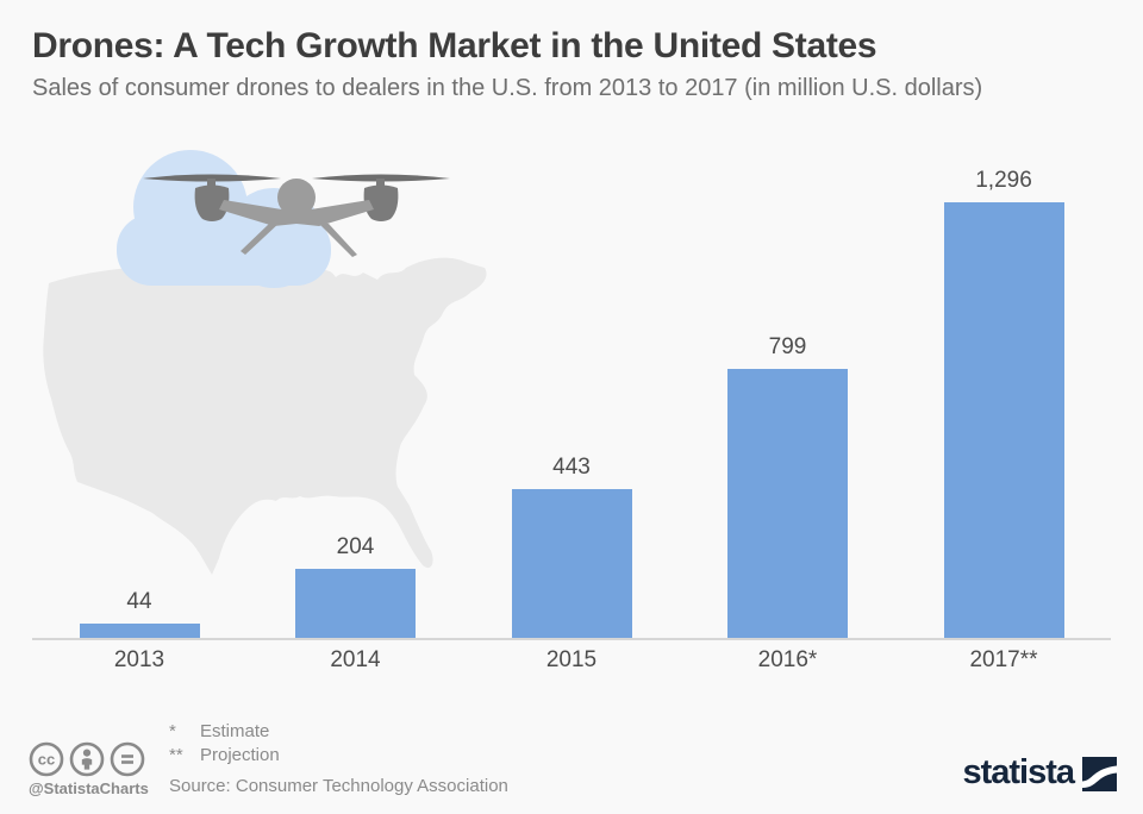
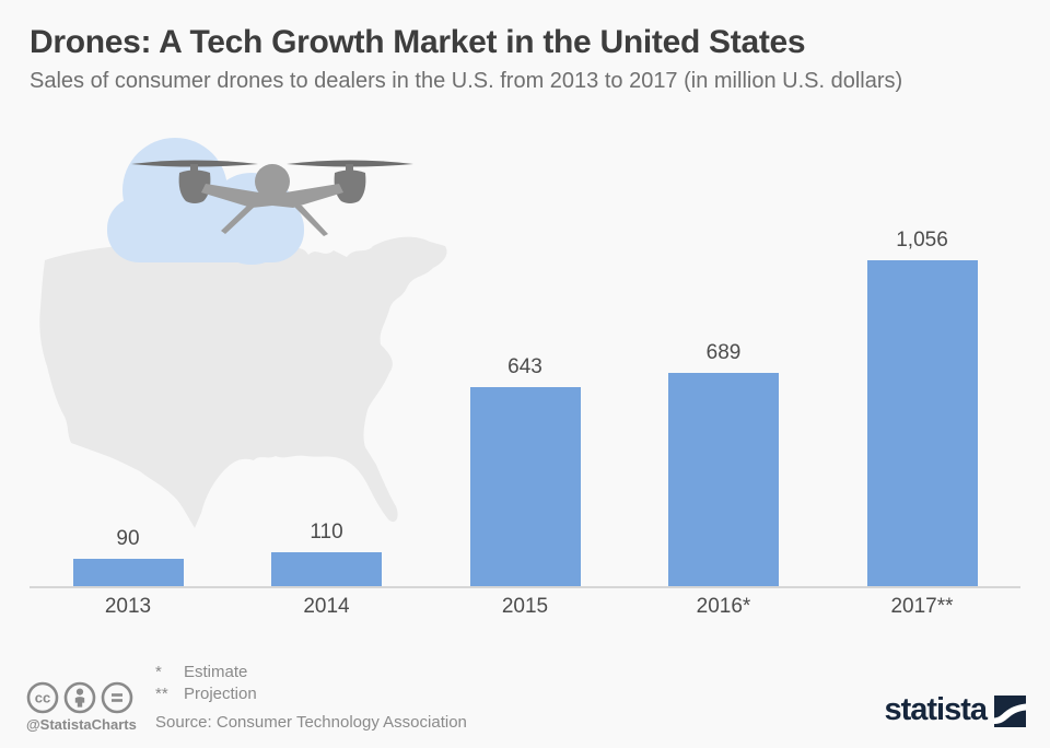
2013: 44 -> 90
2014: 204 -> 110
2015: 443 -> 643
2016*: 799 -> 689
2017**: 1,296 -> 1,056
